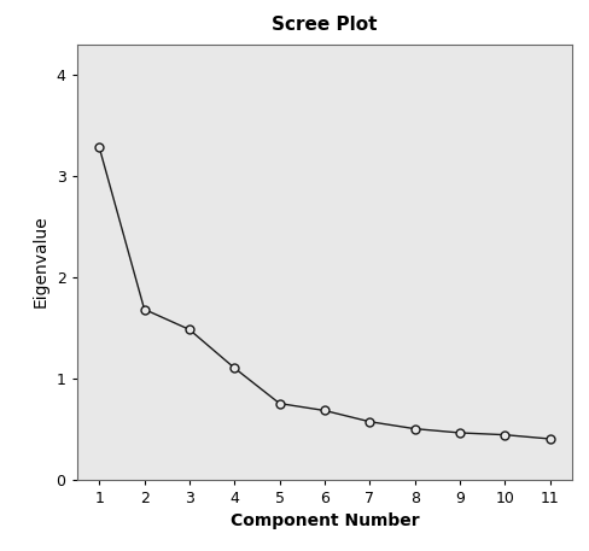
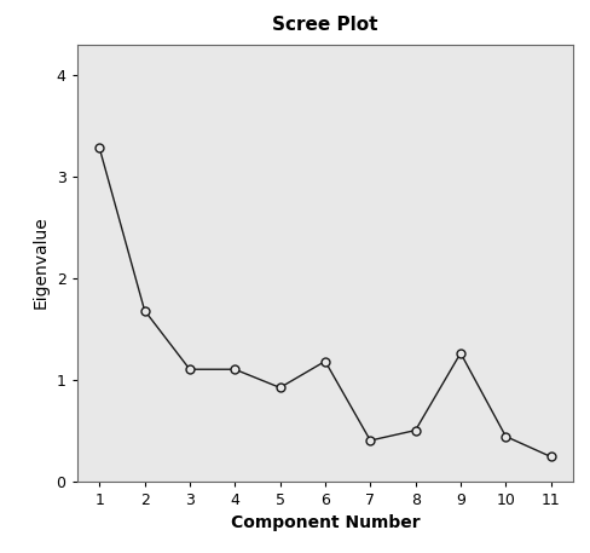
3: 1.48 -> 1.10
5: 0.75 -> 0.92
6: 0.68 -> 1.18
7: 0.57 -> 0.40
9: 0.46 -> 1.26
11: 0.40 -> 0.24
